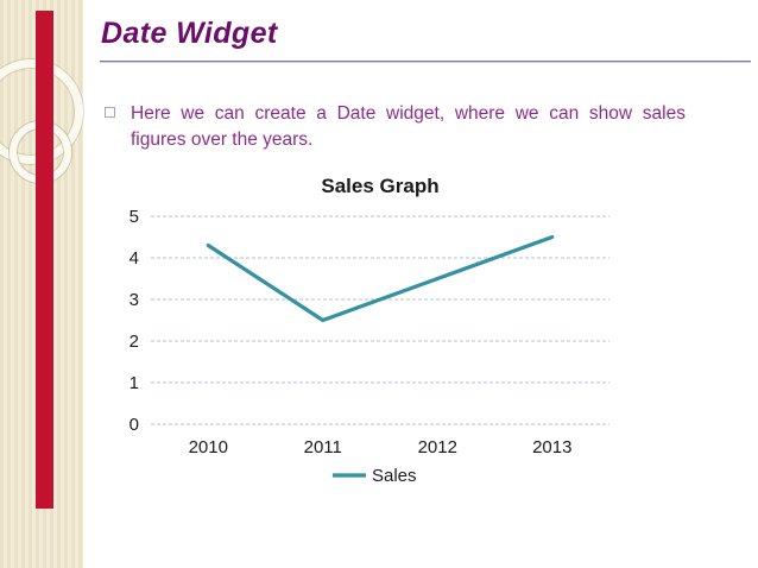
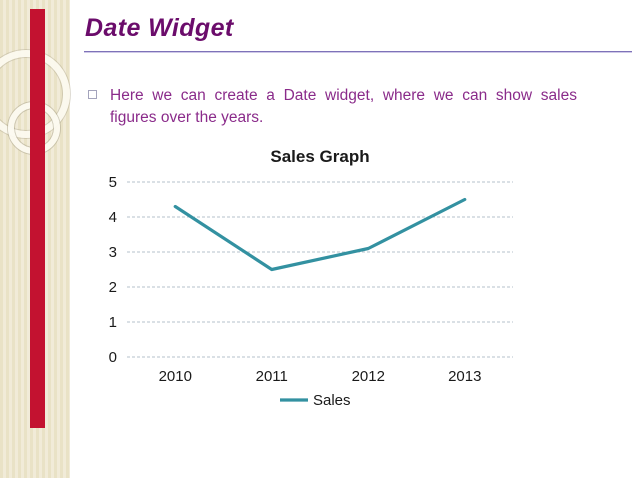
2012: 3.5 -> 3.1
